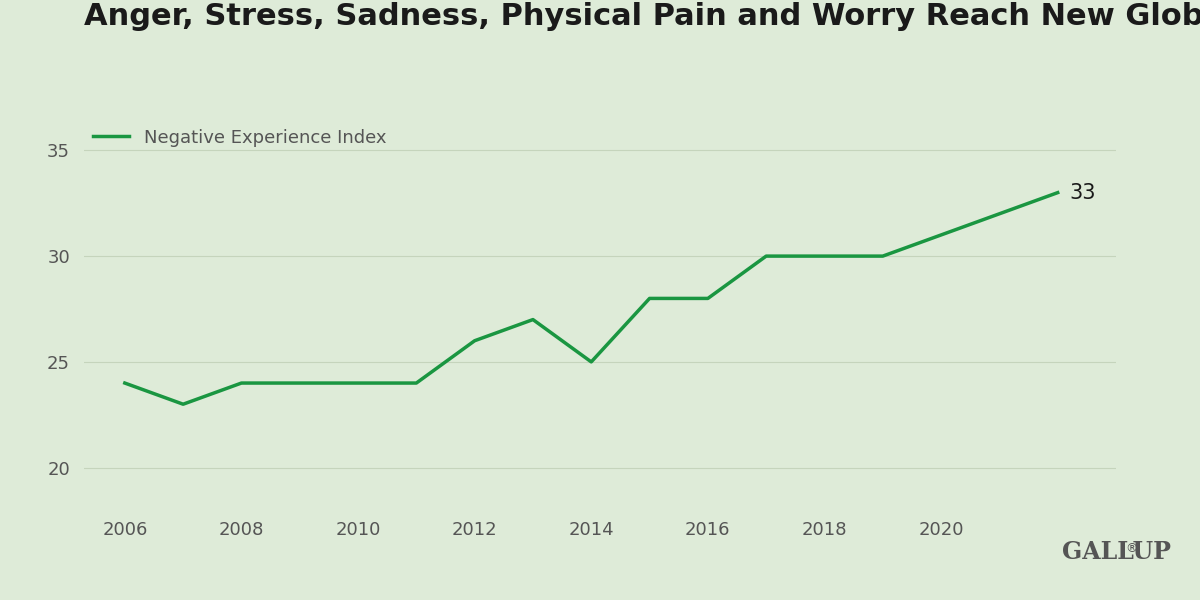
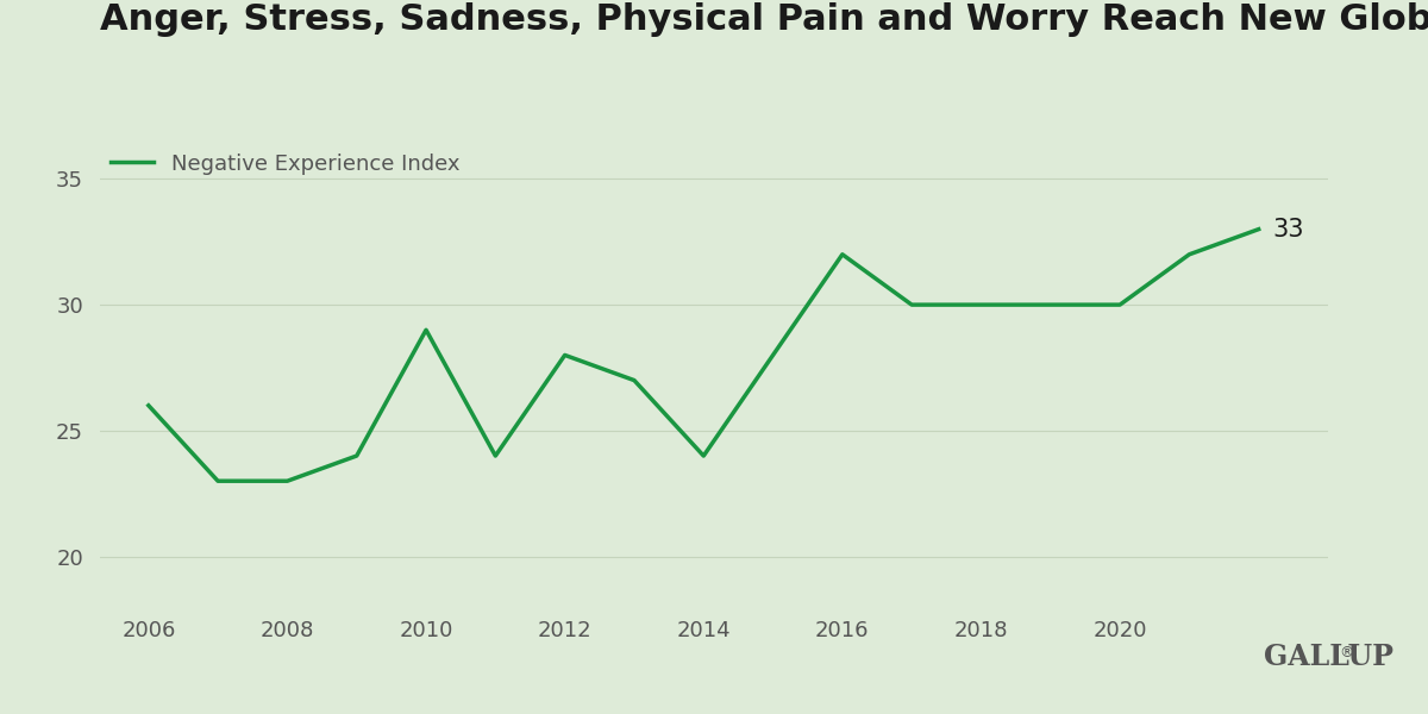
2006: 24 -> 26
2008: 24 -> 23
2010: 24 -> 29
2012: 26 -> 28
2014: 25 -> 24
2016: 28 -> 32
2020: 31 -> 30
